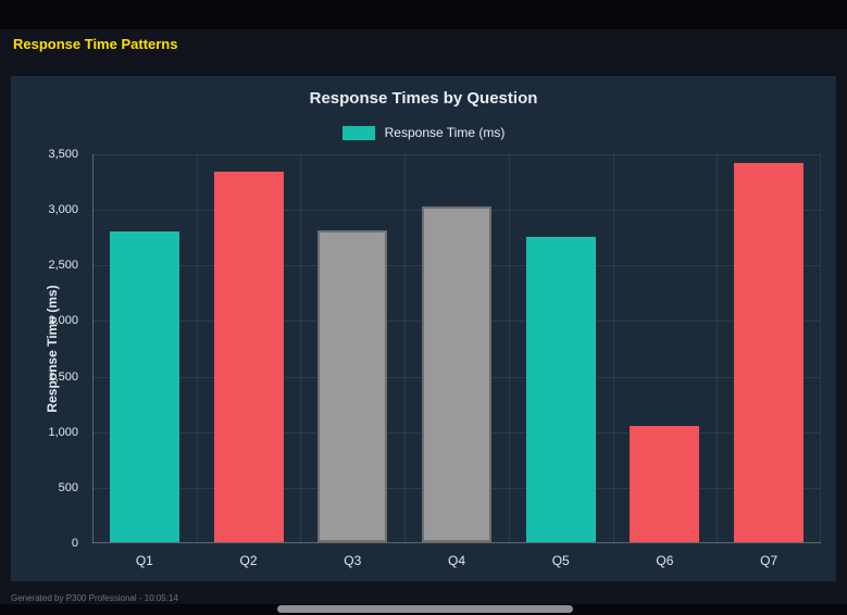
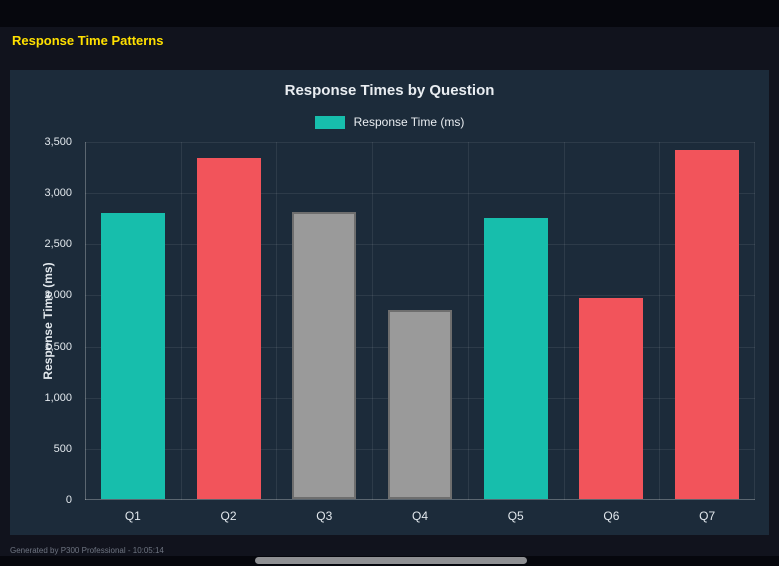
Q4: 3020 -> 1850
Q6: 1050 -> 1960
